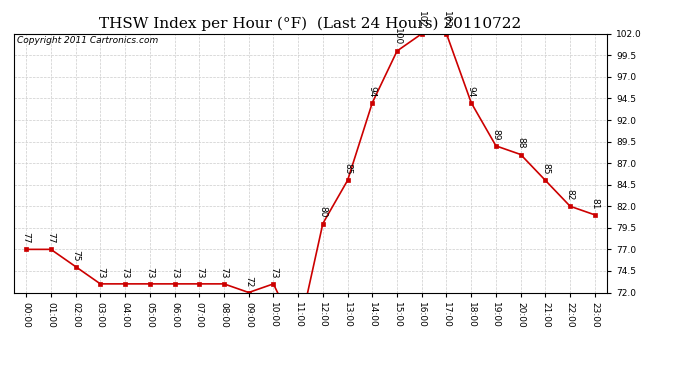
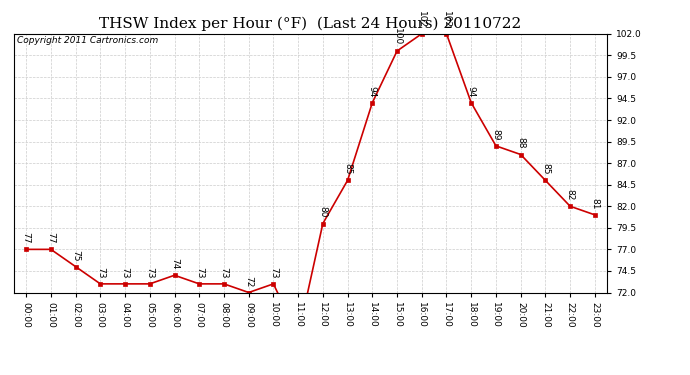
06:00: 73 -> 74
